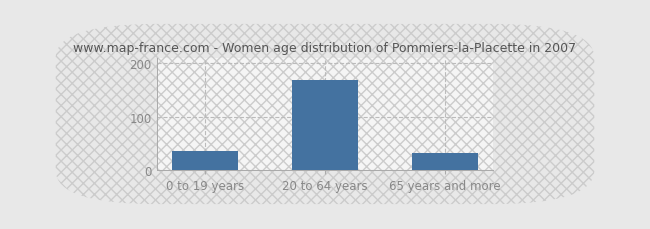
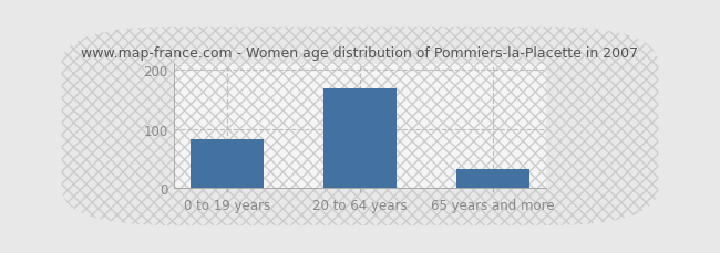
0 to 19 years: 36 -> 83
